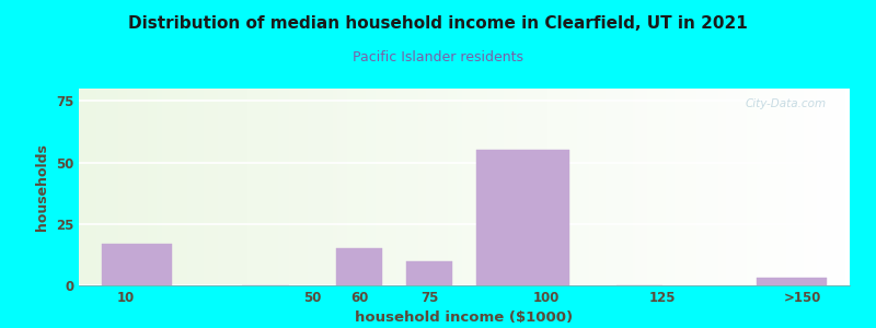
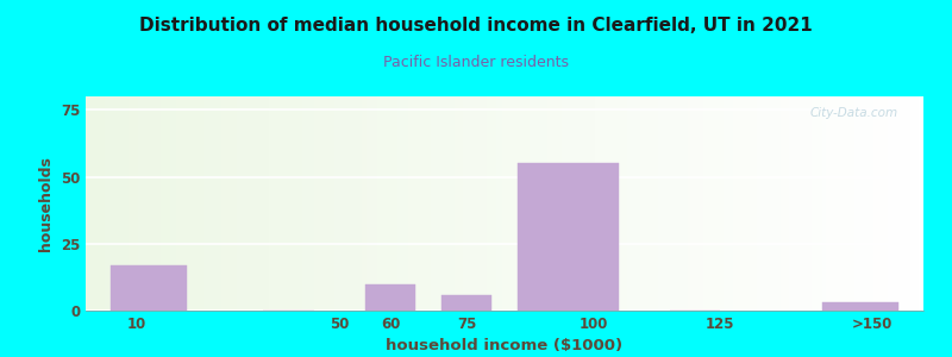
60: 15 -> 10
75: 10 -> 6
